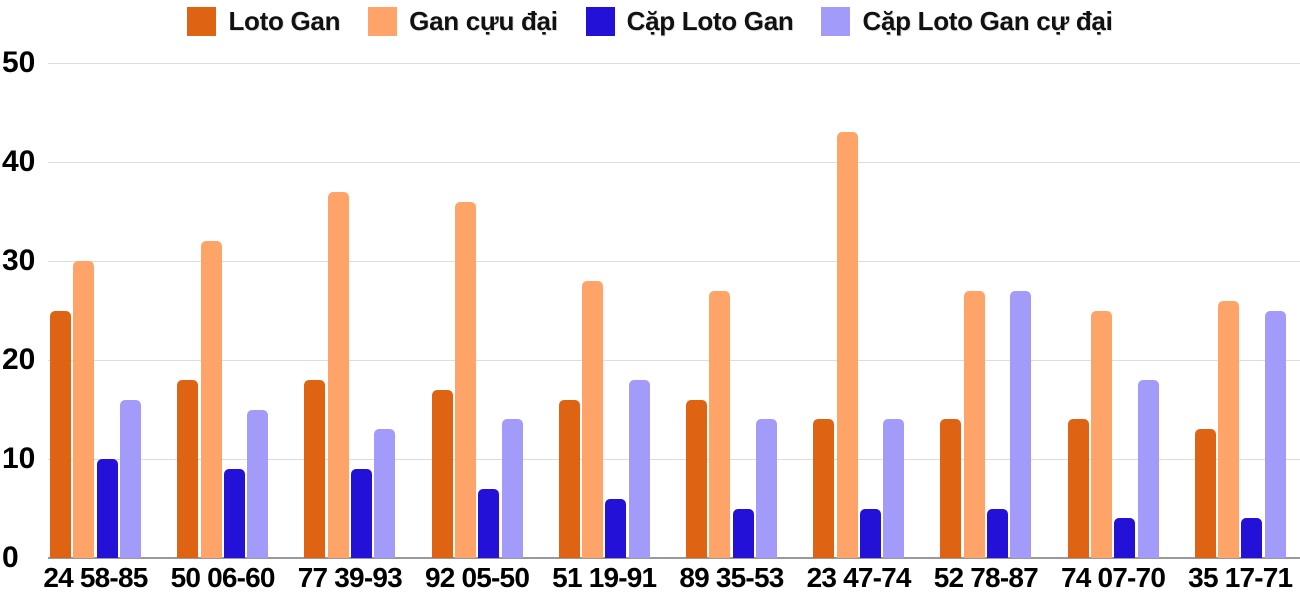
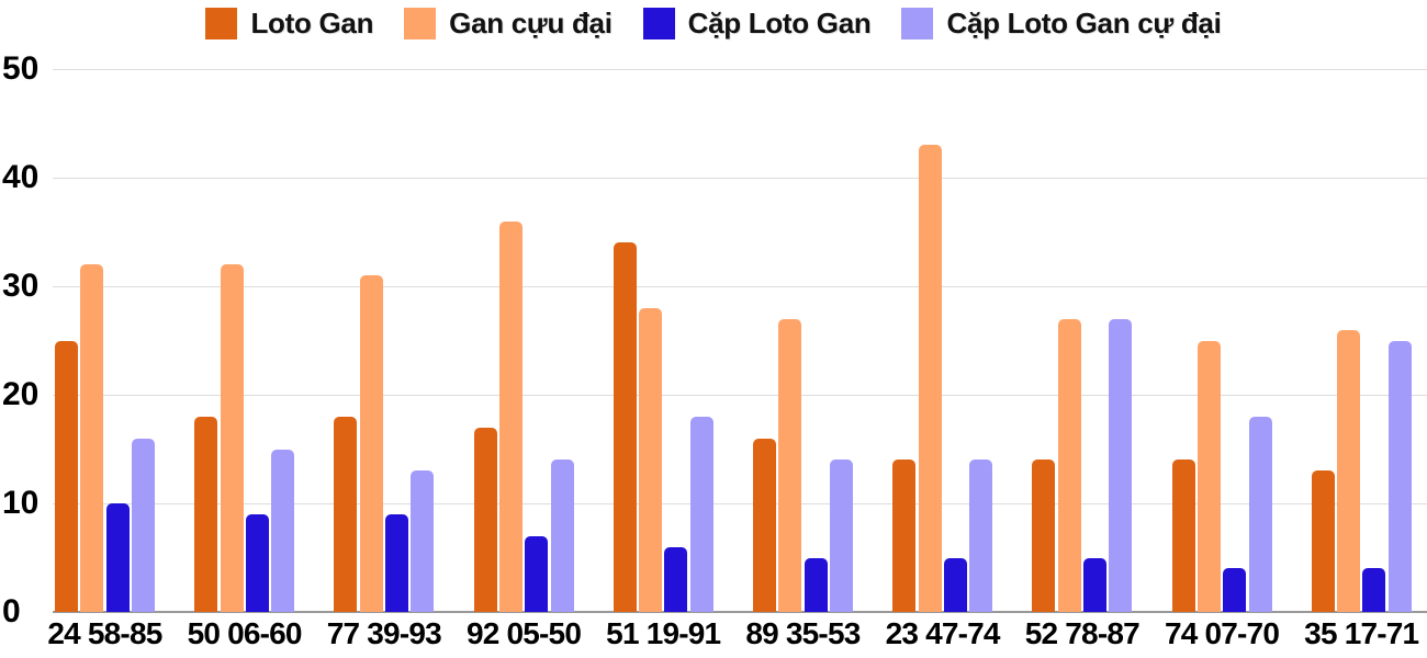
Gan cựu đại/24 58-85: 30 -> 32
Gan cựu đại/77 39-93: 37 -> 31
Loto Gan/51 19-91: 16 -> 34
